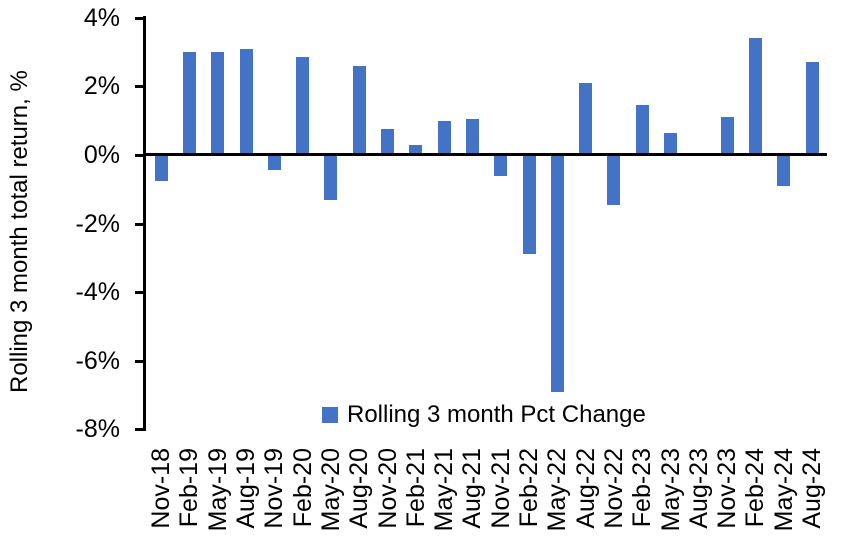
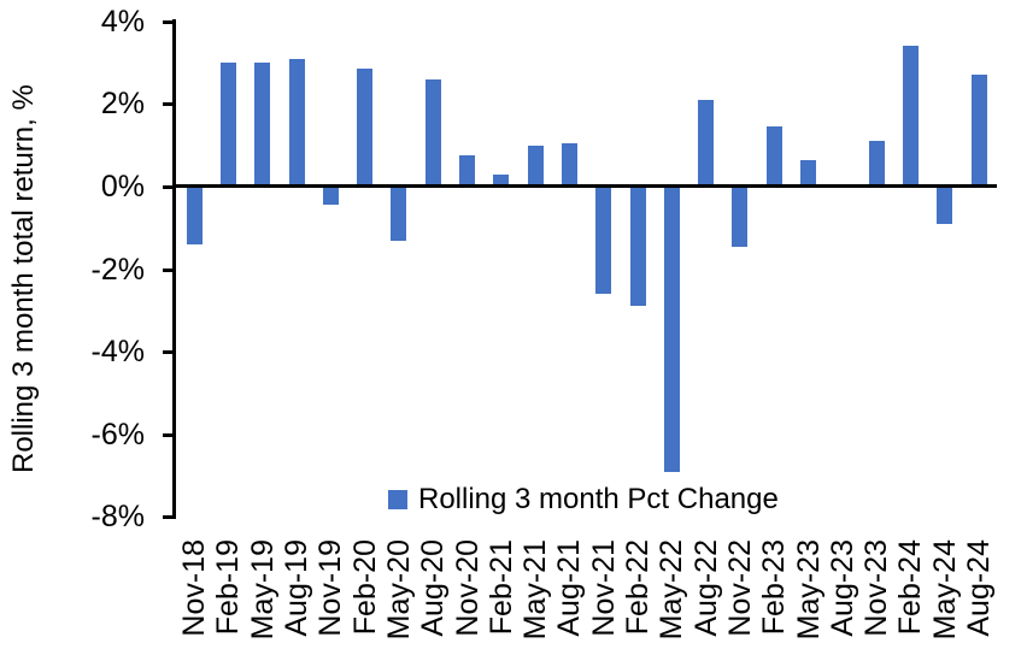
Nov-18: -0.8% -> -1.4%
Nov-21: -0.6% -> -2.6%
